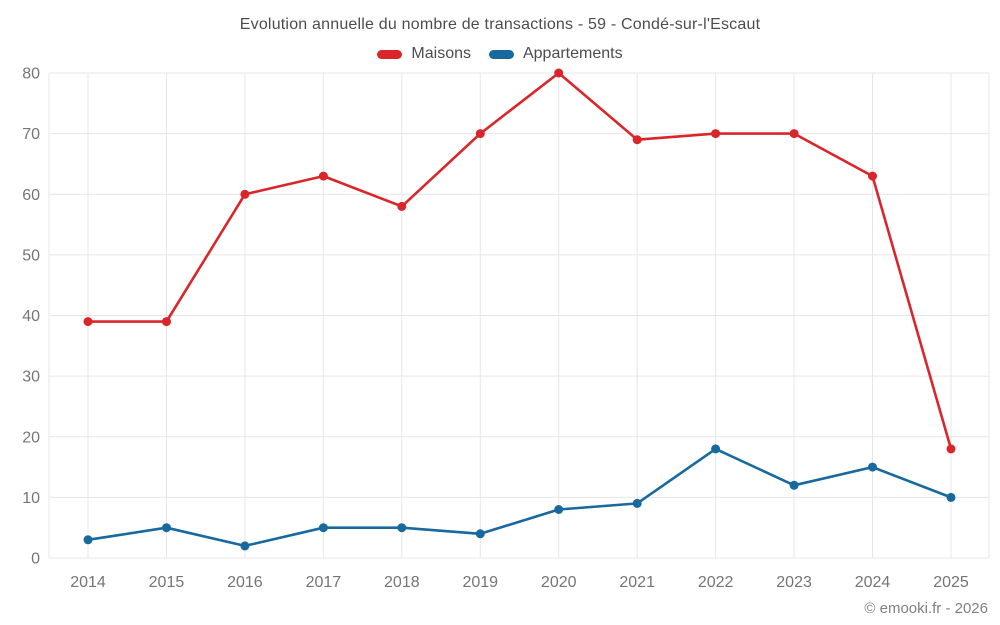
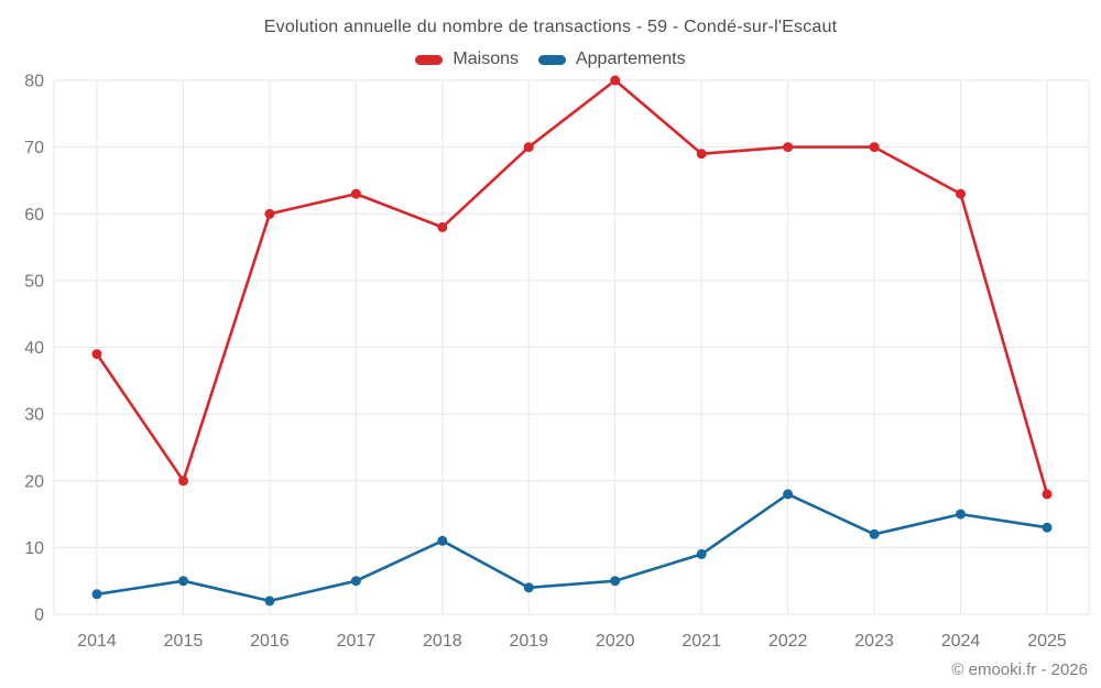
Maisons/2015: 39 -> 20
Appartements/2018: 5 -> 11
Appartements/2020: 8 -> 5
Appartements/2025: 10 -> 13
